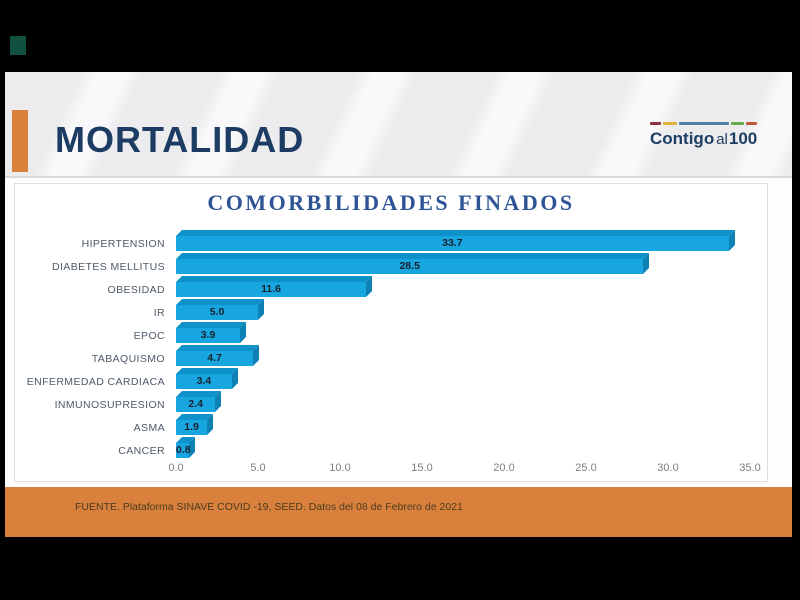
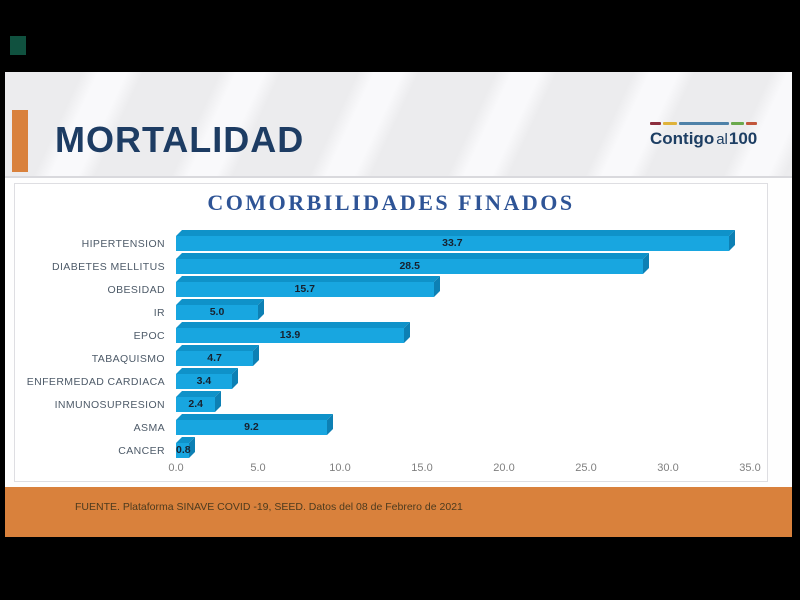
OBESIDAD: 11.6 -> 15.7
EPOC: 3.9 -> 13.9
ASMA: 1.9 -> 9.2
